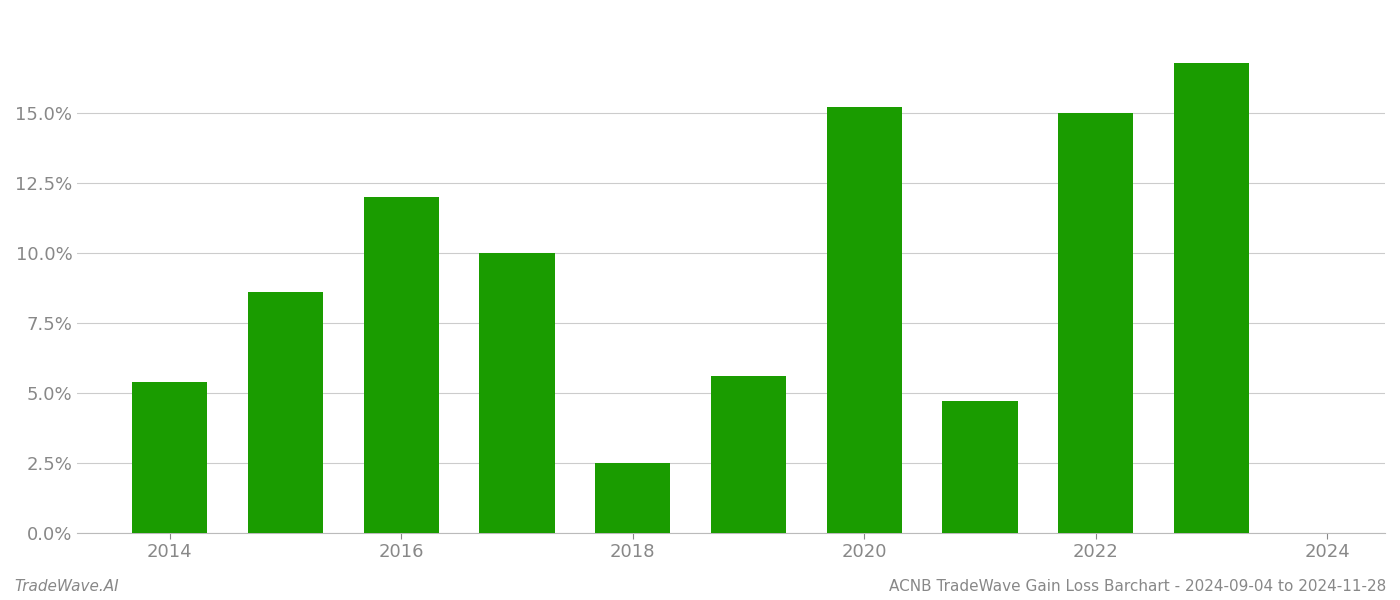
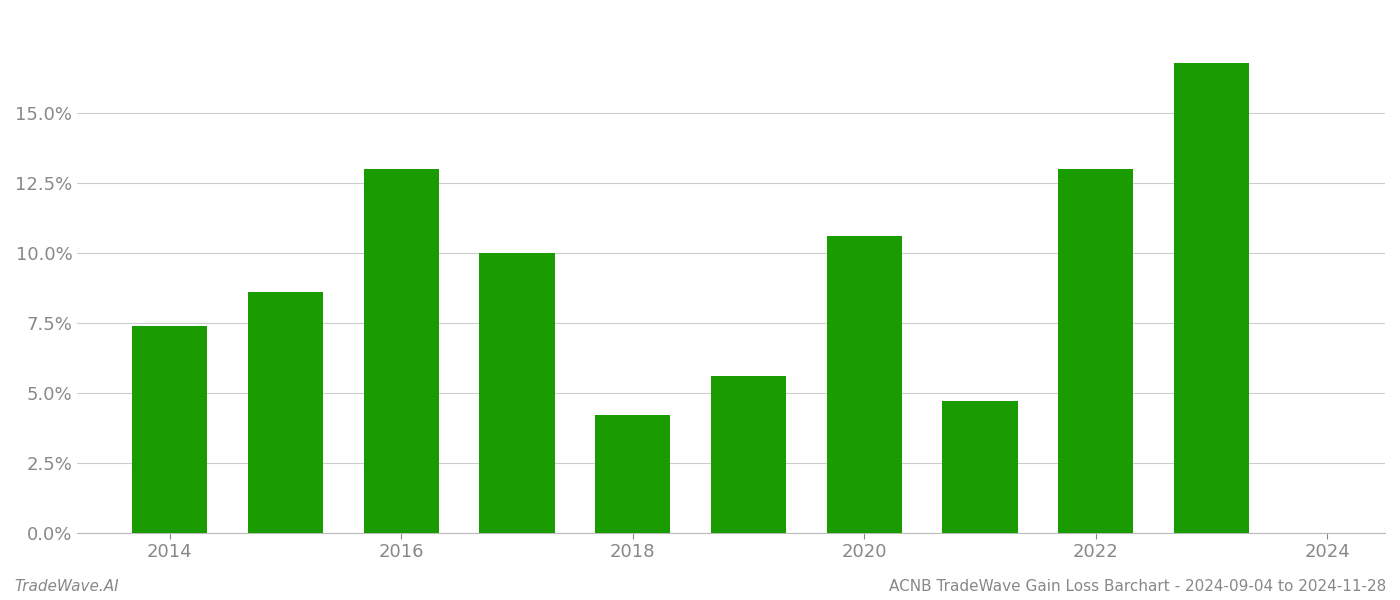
2014: 5.4% -> 7.4%
2016: 12.0% -> 13.0%
2018: 2.5% -> 4.2%
2020: 15.2% -> 10.6%
2022: 15.0% -> 13.0%
